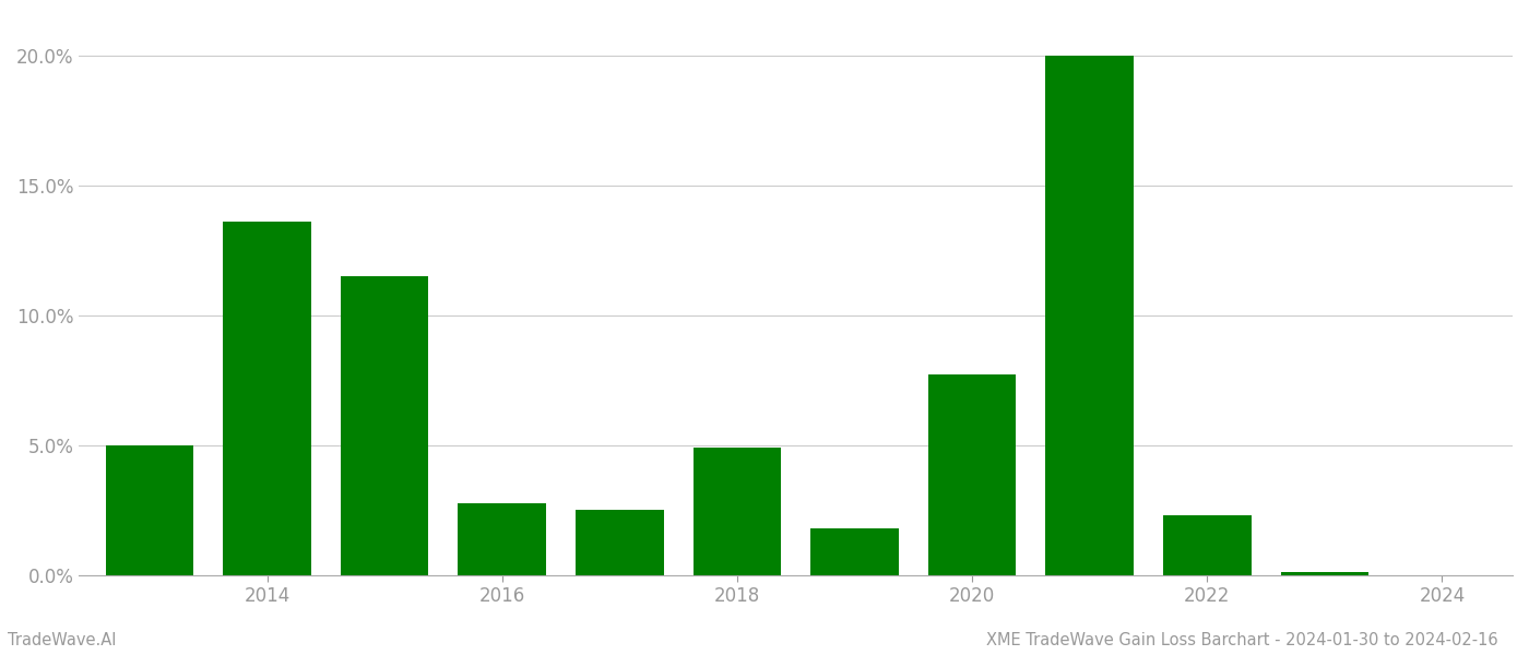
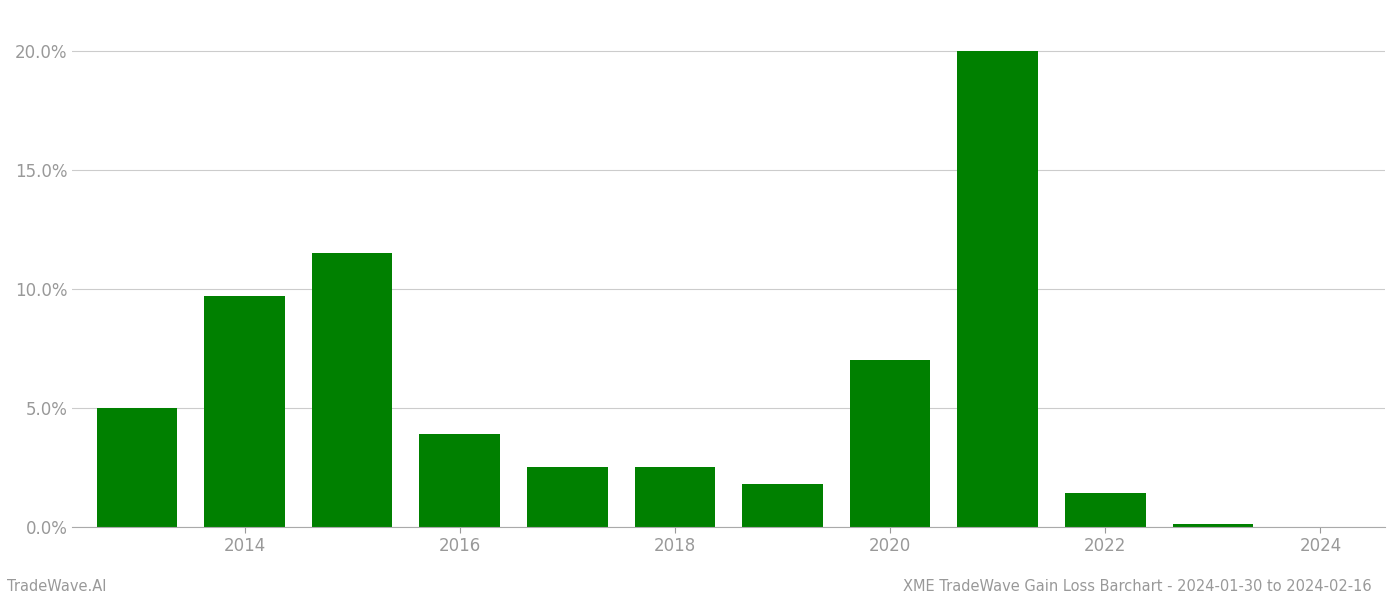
2014: 13.60% -> 9.70%
2016: 2.75% -> 3.90%
2018: 4.90% -> 2.50%
2020: 7.70% -> 7.00%
2022: 2.30% -> 1.40%
